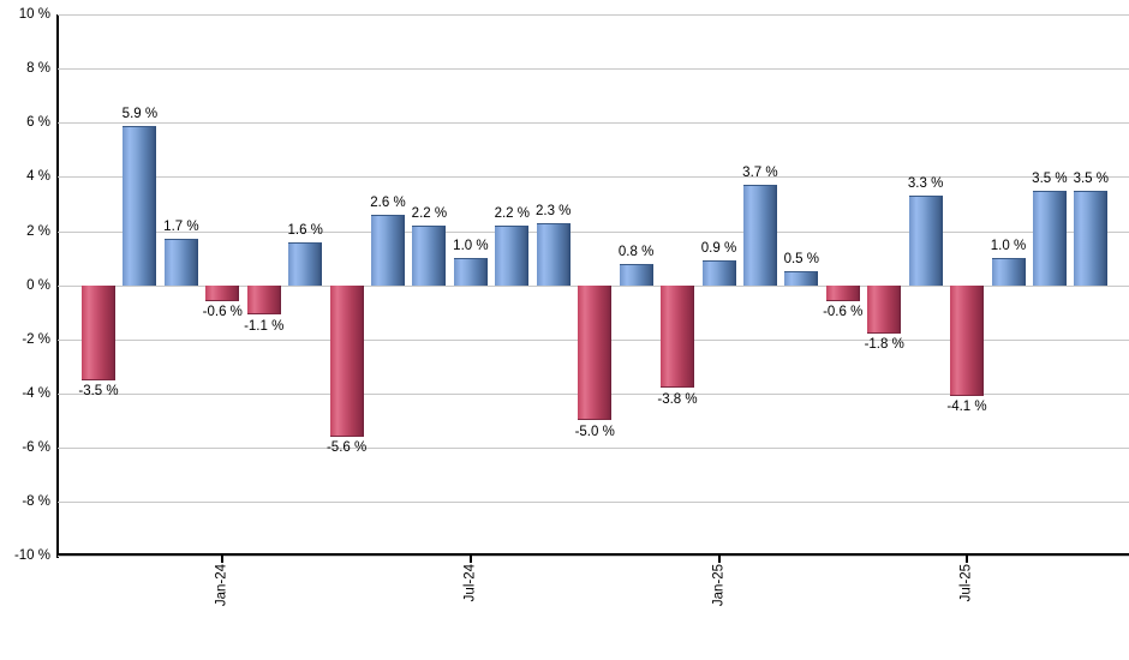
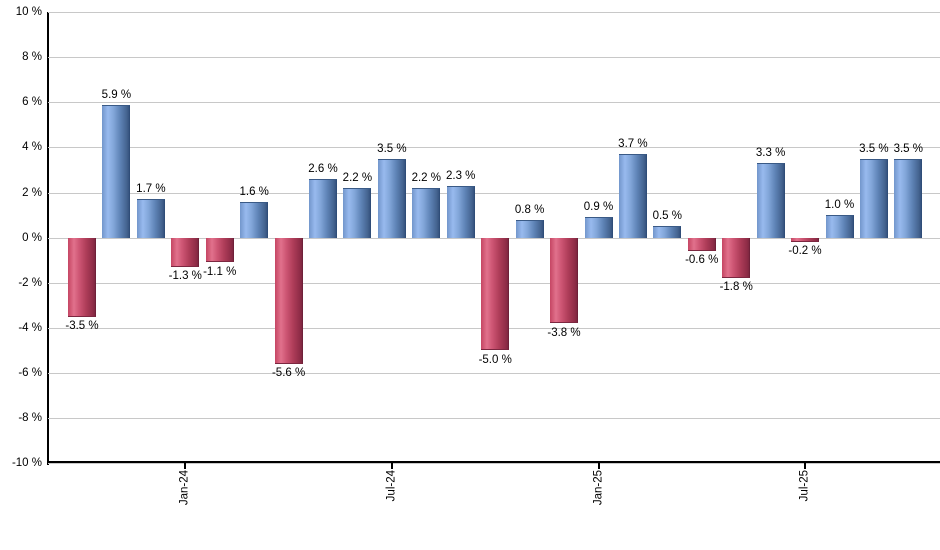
Jan-24: -0.6 -> -1.3
Jul-24: 1.0 -> 3.5
Jul-25: -4.1 -> -0.2
